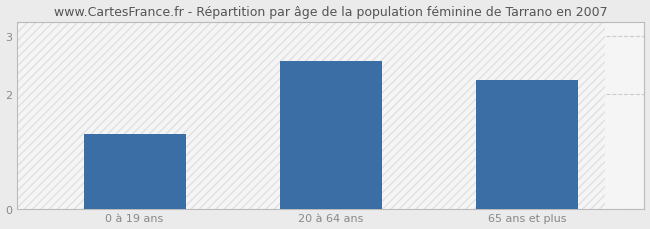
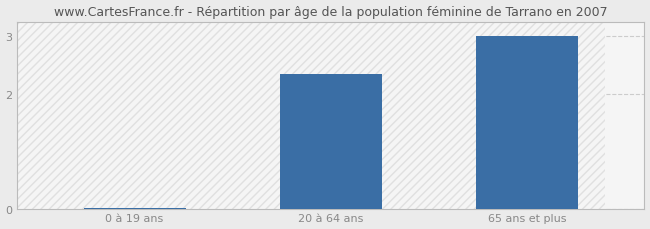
0 à 19 ans: 1.30 -> 0.03
20 à 64 ans: 2.56 -> 2.35
65 ans et plus: 2.24 -> 3.00
